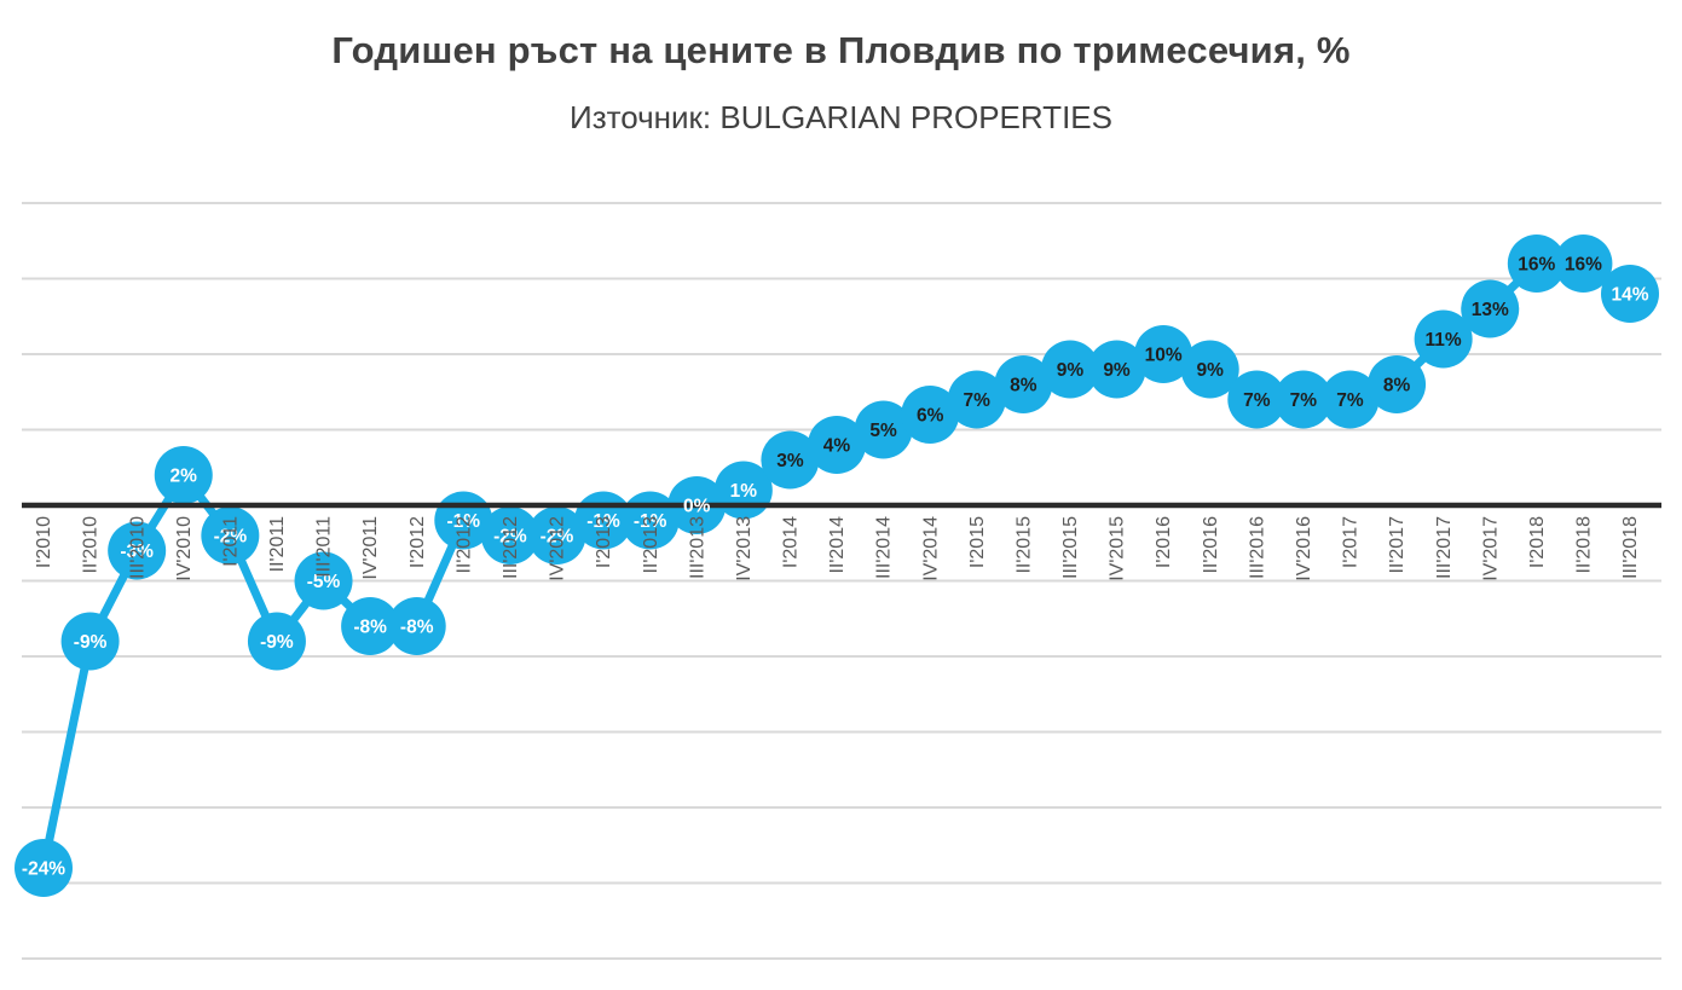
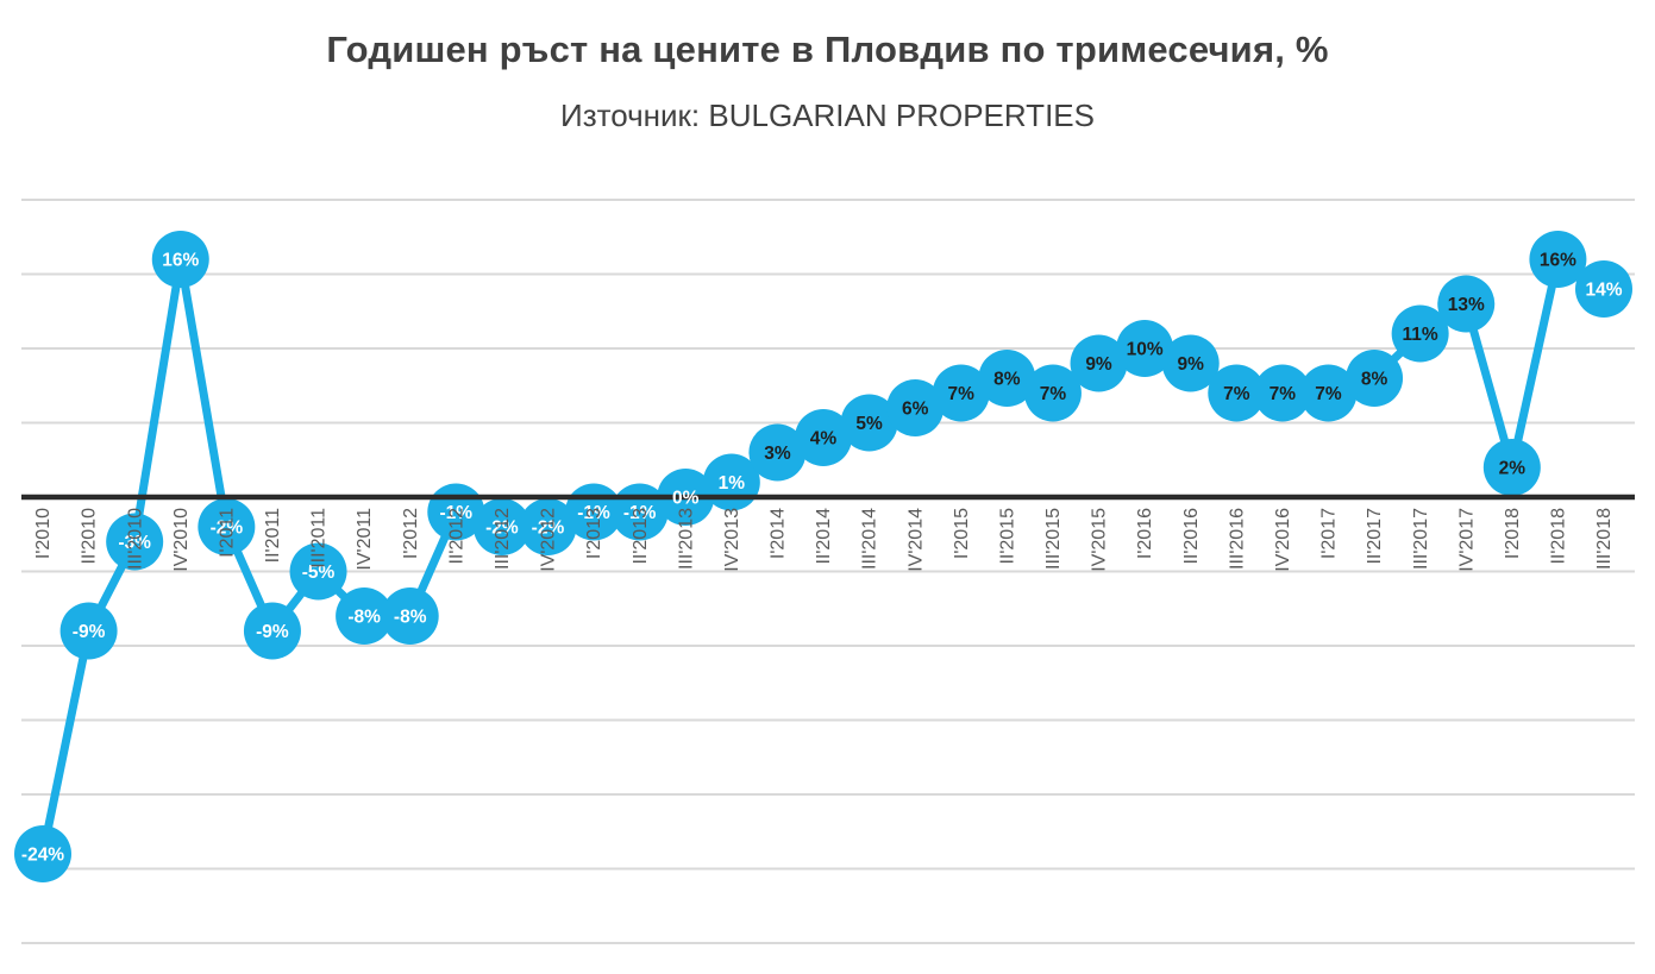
IV'2010: 2% -> 16%
III'2015: 9% -> 7%
I'2018: 16% -> 2%
